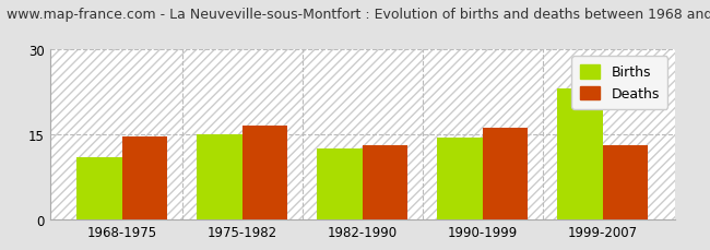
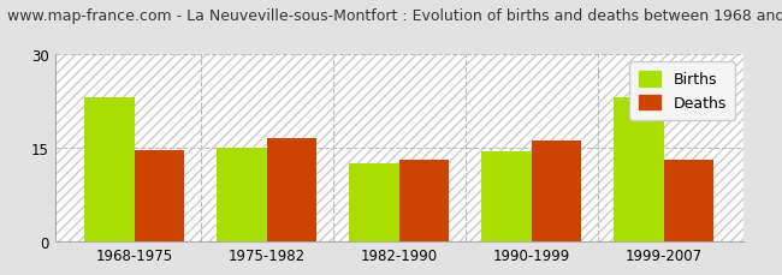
Births/1968-1975: 11.0 -> 23.0
